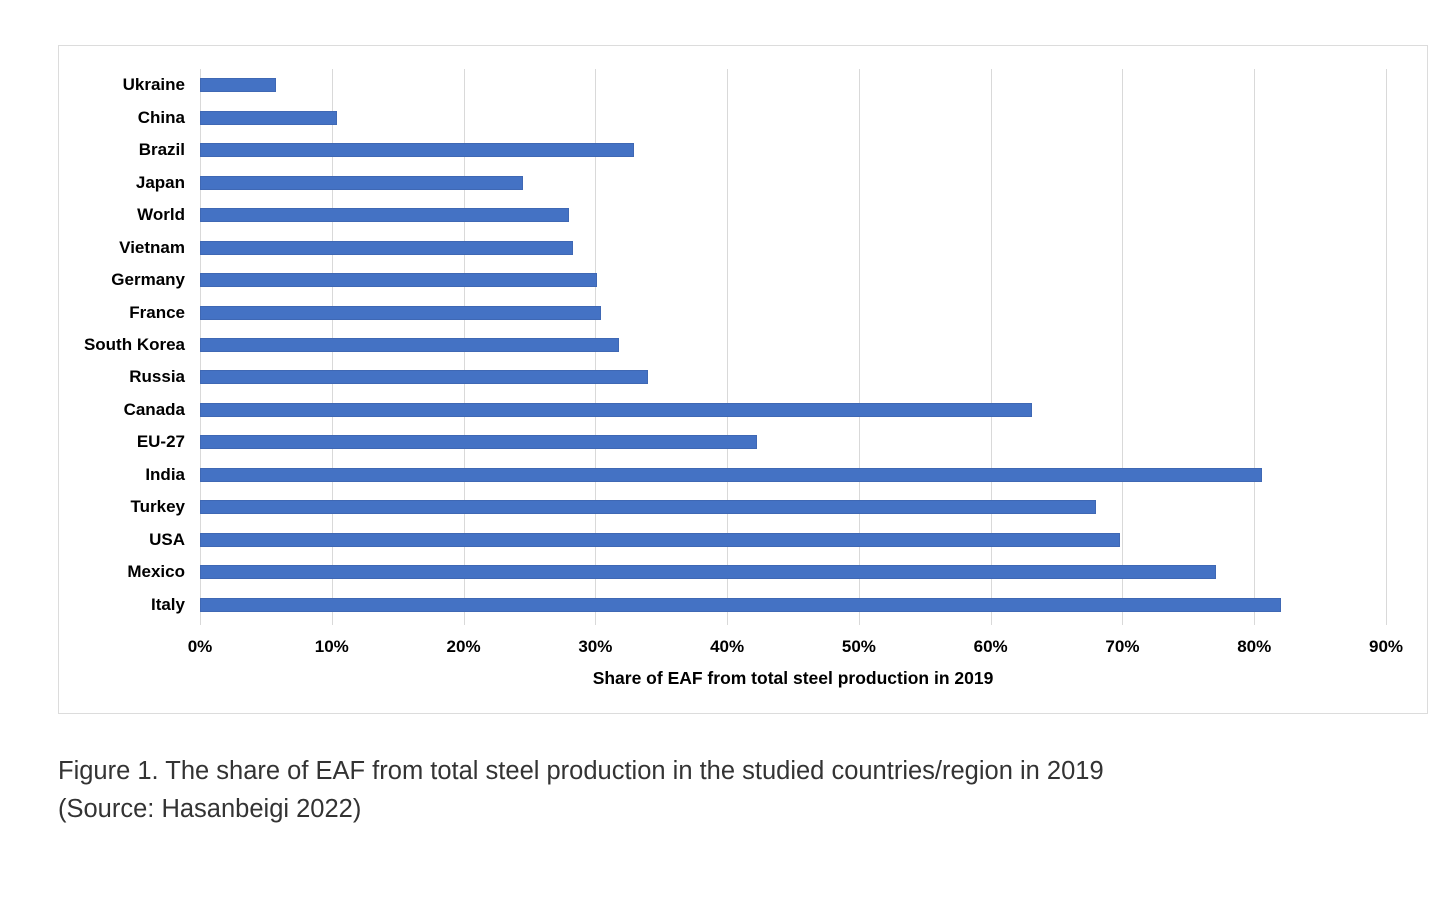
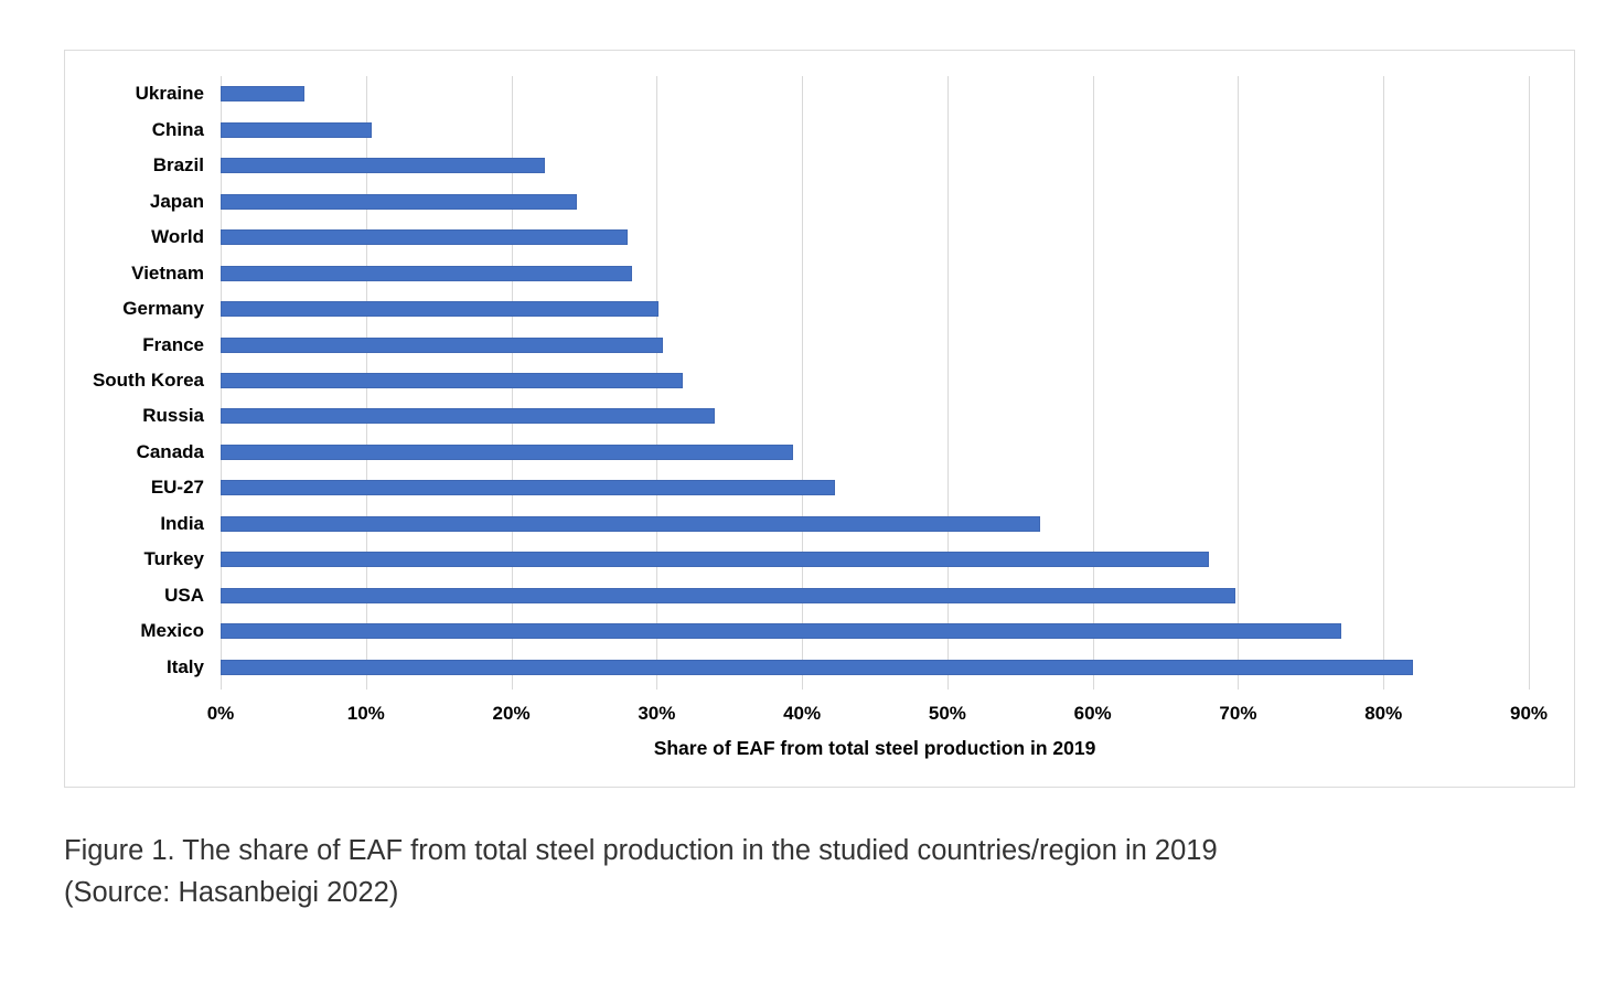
Brazil: 32.9% -> 22.3%
Canada: 63.1% -> 39.4%
India: 80.6% -> 56.4%
